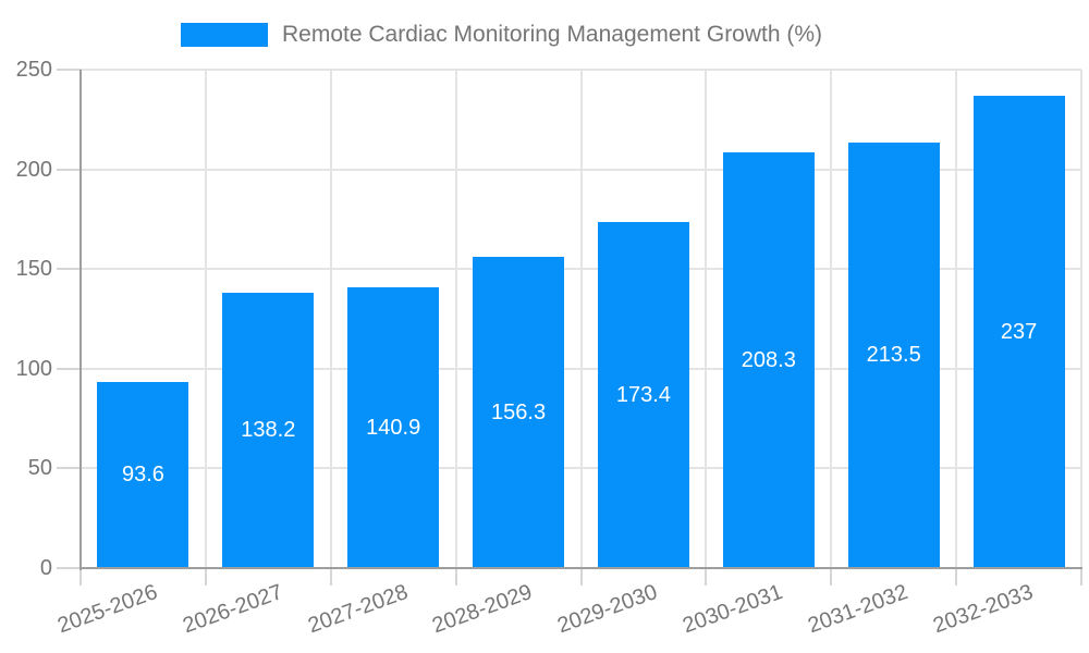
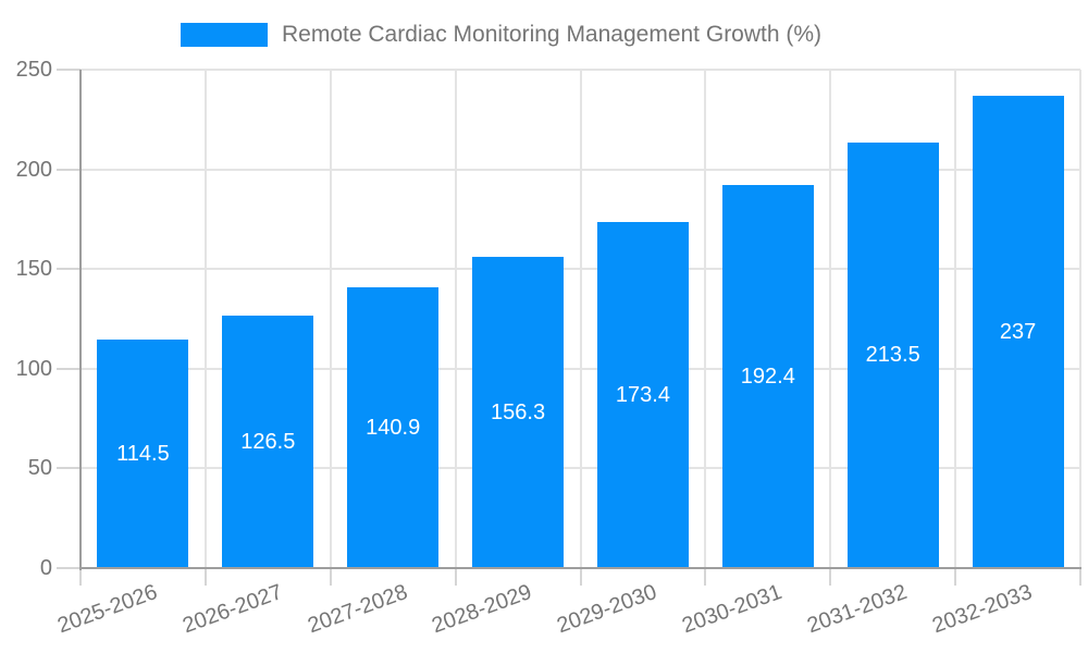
2025-2026: 93.6 -> 114.5
2026-2027: 138.2 -> 126.5
2030-2031: 208.3 -> 192.4
